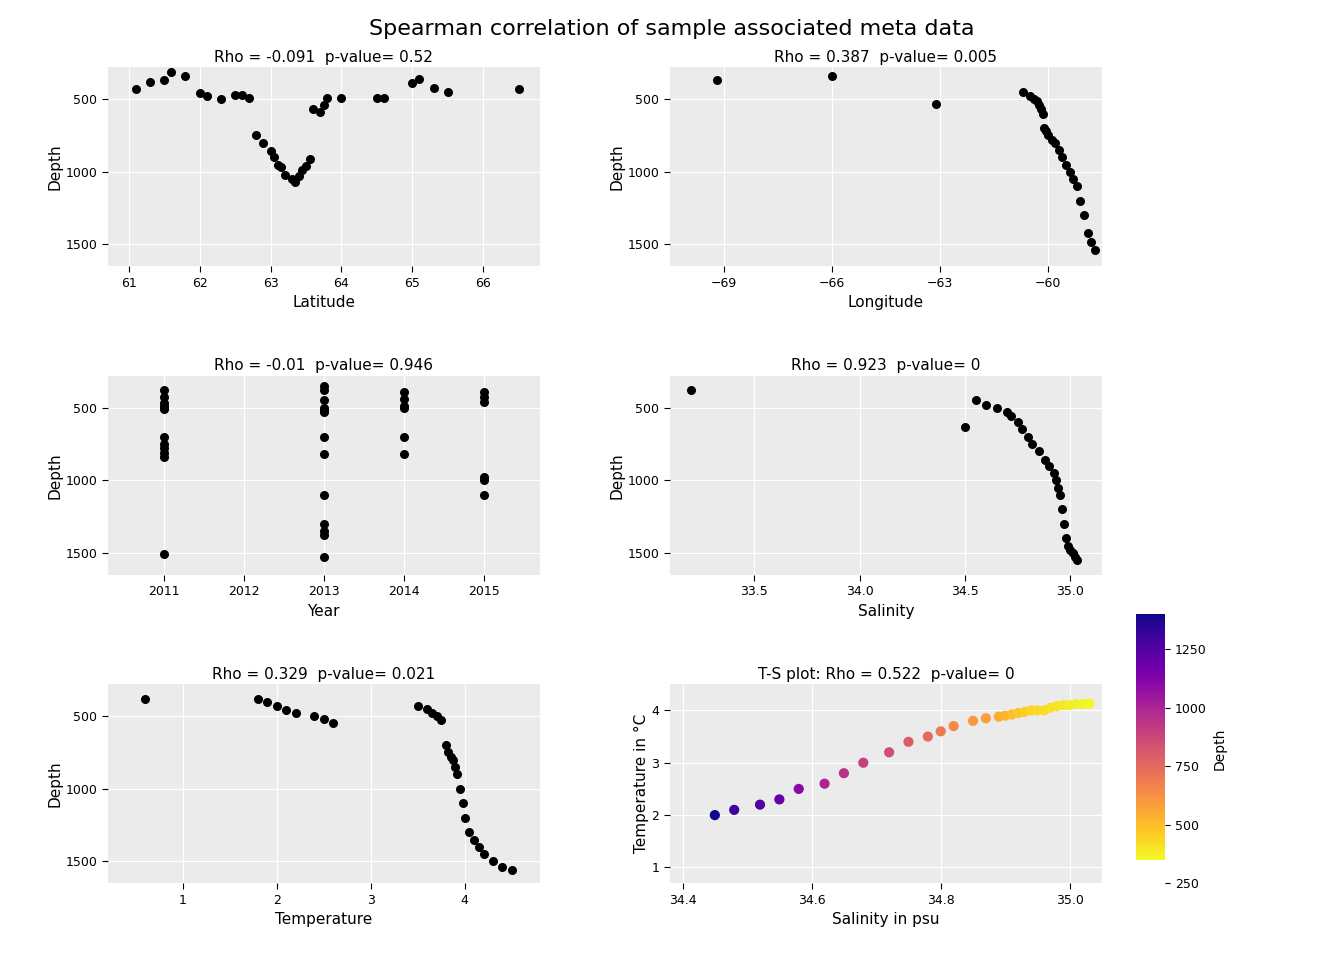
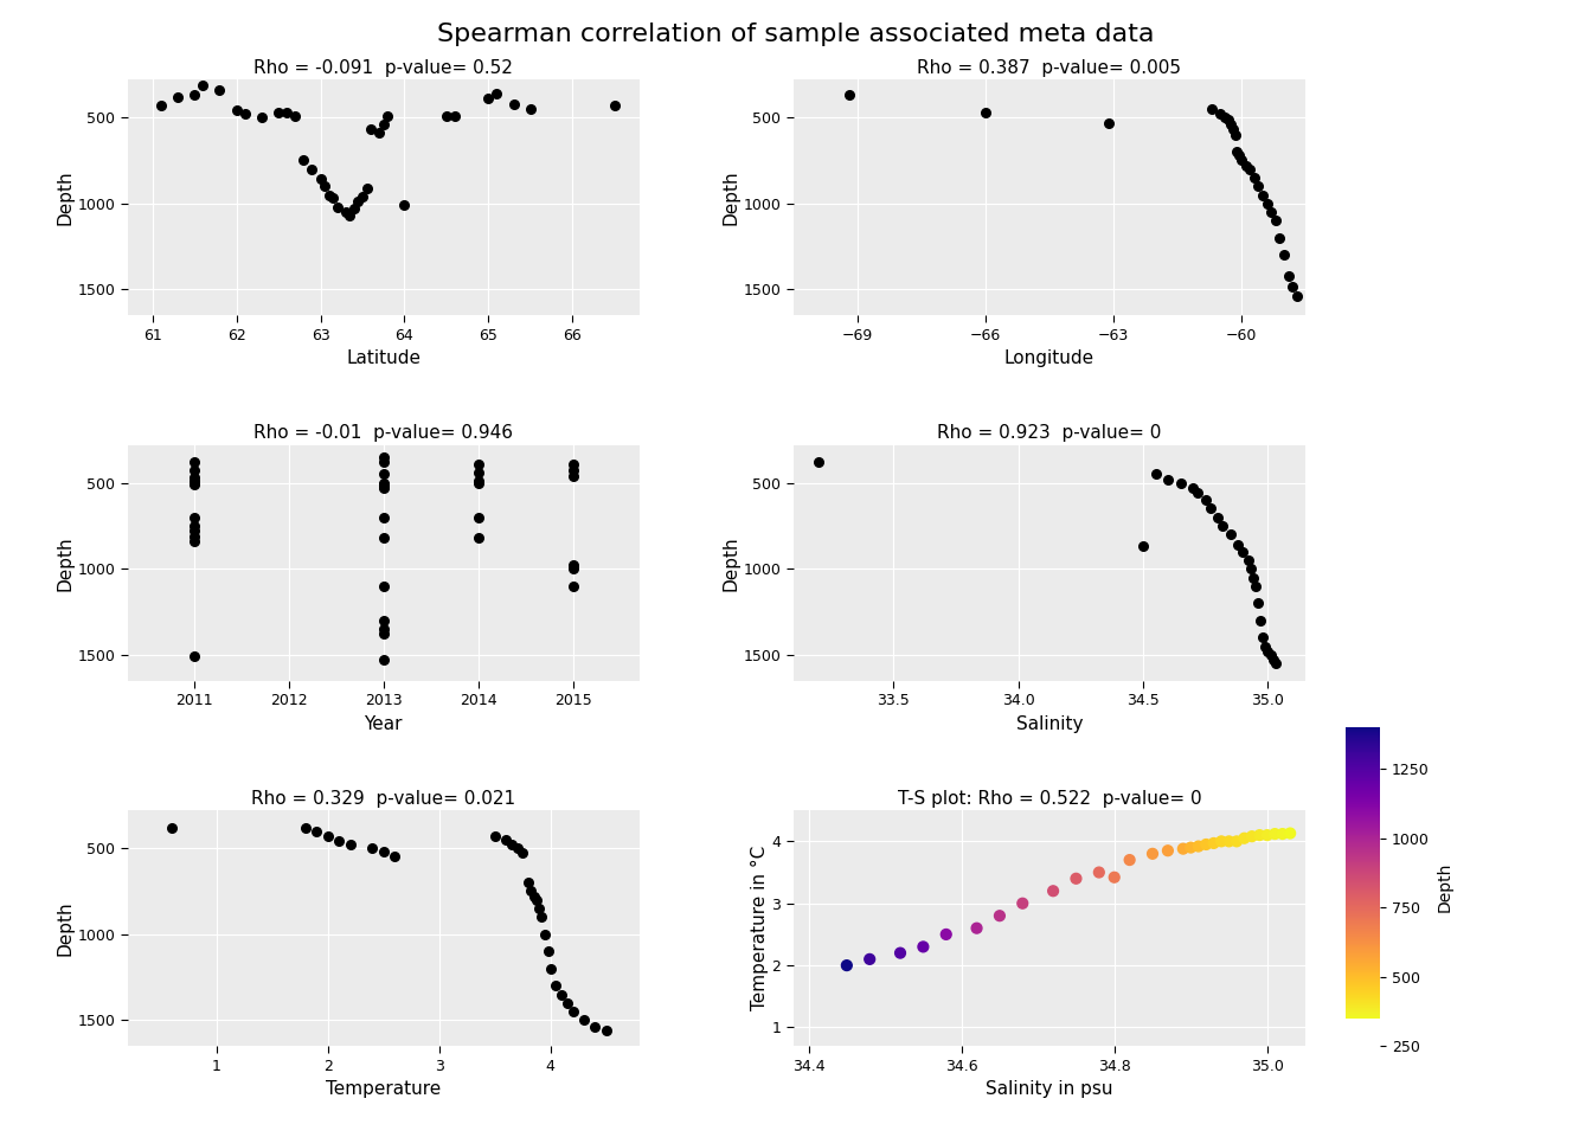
Rho = -0.091 p-value= 0.52/64: 490 -> 1010
Rho = 0.387 p-value= 0.005/−66: 340 -> 470
Rho = 0.923 p-value= 0/34.5: 630 -> 870
T-S plot: Rho = 0.522 p-value= 0/34.8: 3.60 -> 3.42
